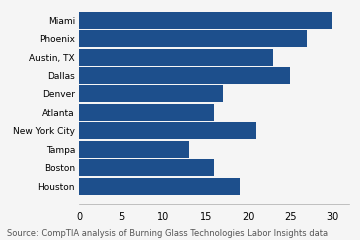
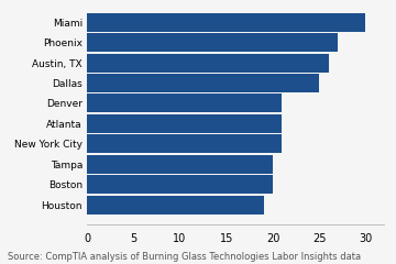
Austin, TX: 23 -> 26
Denver: 17 -> 21
Atlanta: 16 -> 21
Tampa: 13 -> 20
Boston: 16 -> 20
